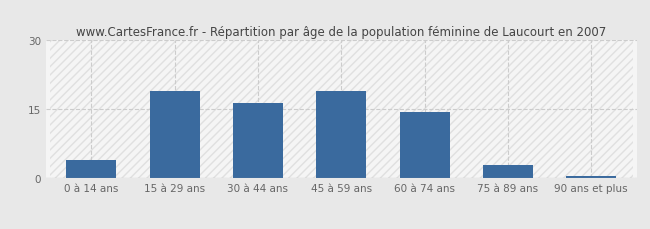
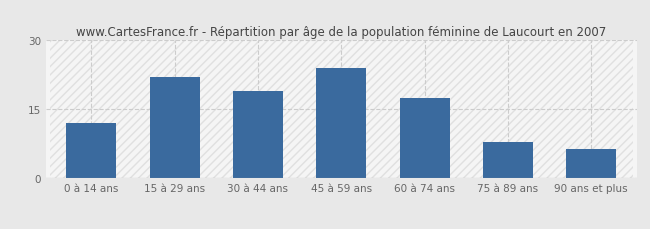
0 à 14 ans: 4.0 -> 12.0
15 à 29 ans: 19.0 -> 22.0
30 à 44 ans: 16.5 -> 19.0
45 à 59 ans: 19.0 -> 24.0
60 à 74 ans: 14.5 -> 17.5
75 à 89 ans: 3.0 -> 8.0
90 ans et plus: 0.5 -> 6.5
